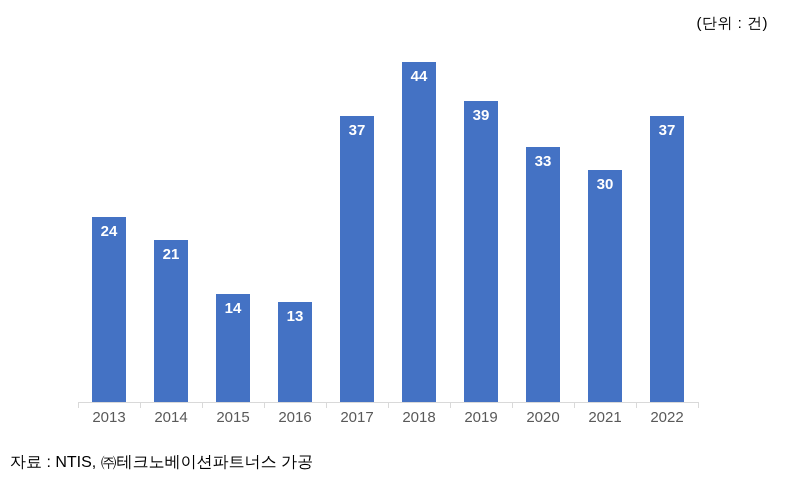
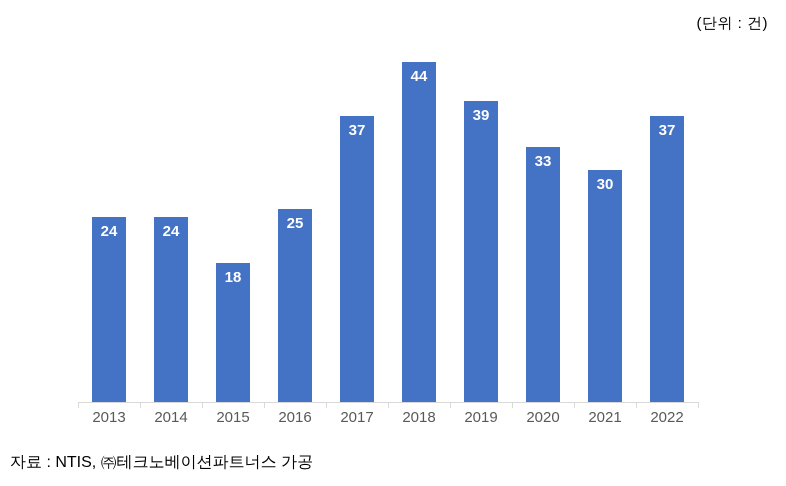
2014: 21 -> 24
2015: 14 -> 18
2016: 13 -> 25
